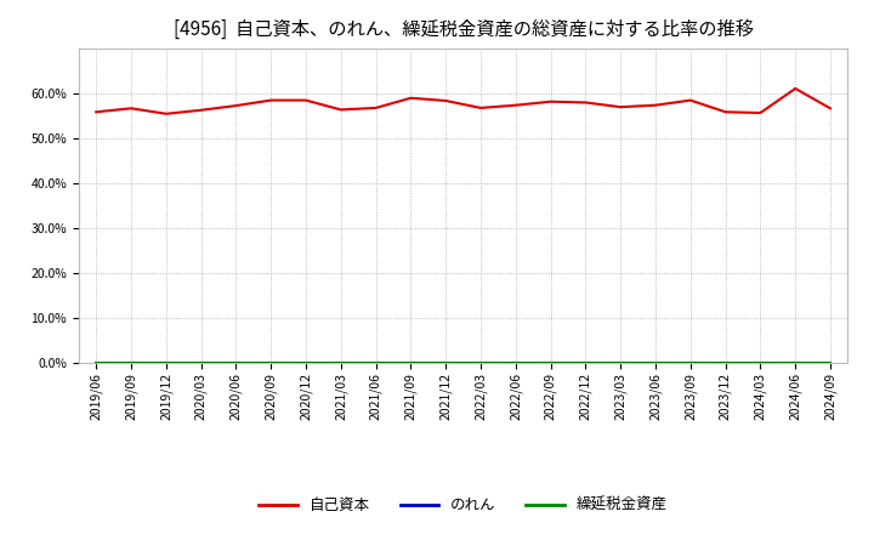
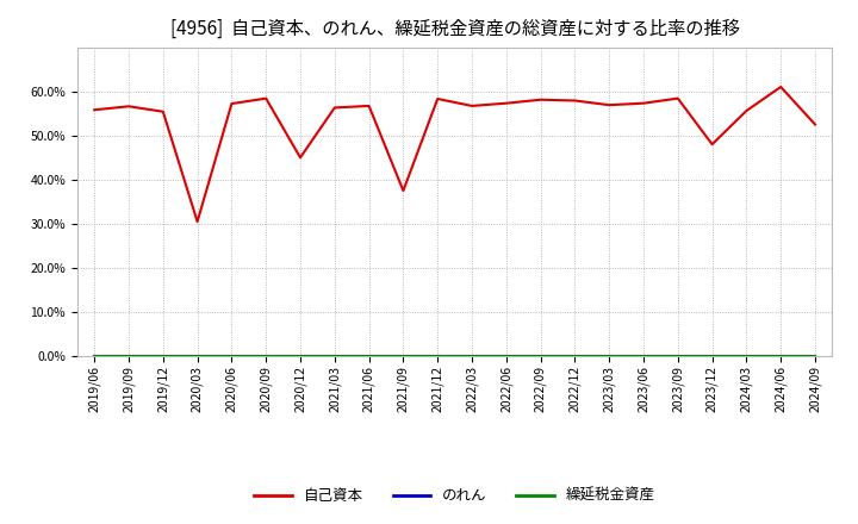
自己資本/2020/03: 56.2% -> 30.5%
自己資本/2020/12: 58.4% -> 45.0%
自己資本/2021/09: 58.9% -> 37.5%
自己資本/2023/12: 55.8% -> 48.0%
自己資本/2024/09: 56.6% -> 52.5%
